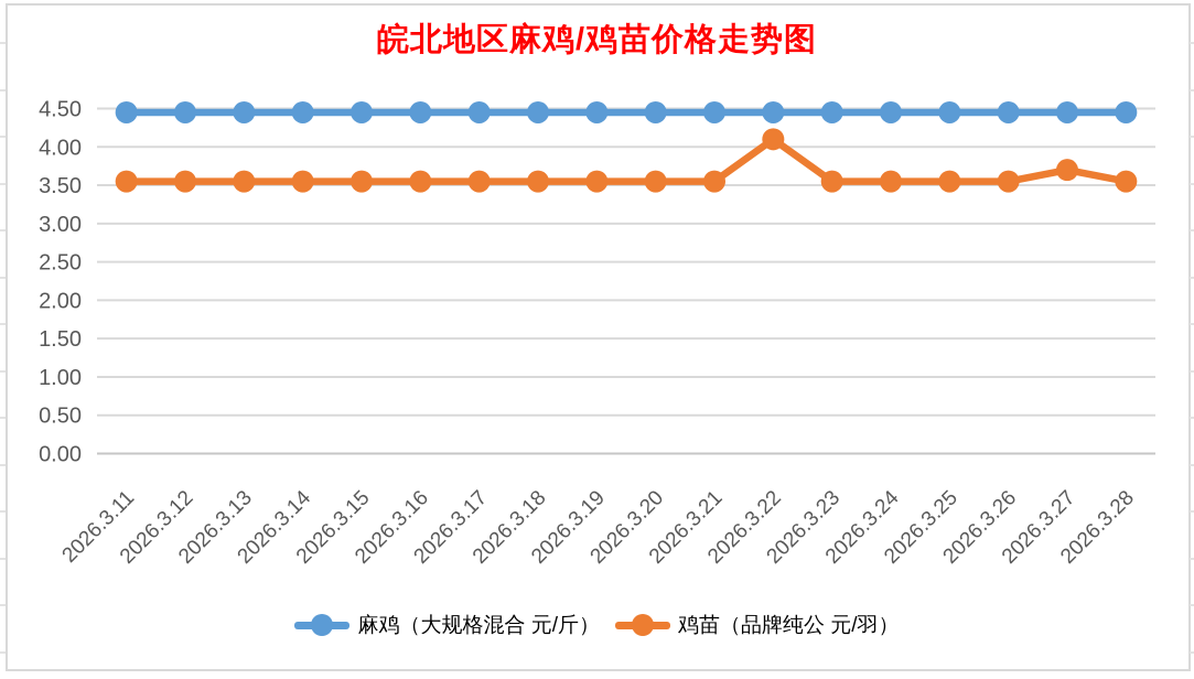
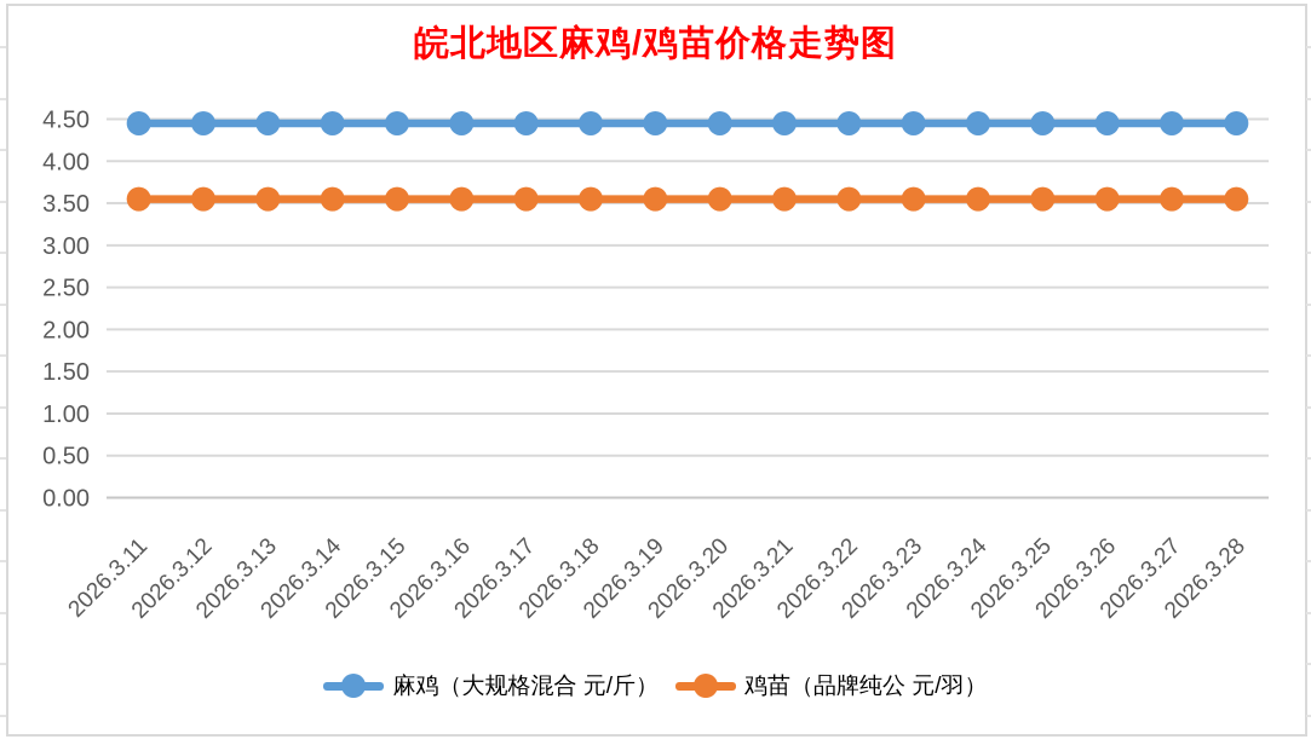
鸡苗（品牌纯公 元/羽）/2026.3.22: 4.1 -> 3.5
鸡苗（品牌纯公 元/羽）/2026.3.27: 3.7 -> 3.5
